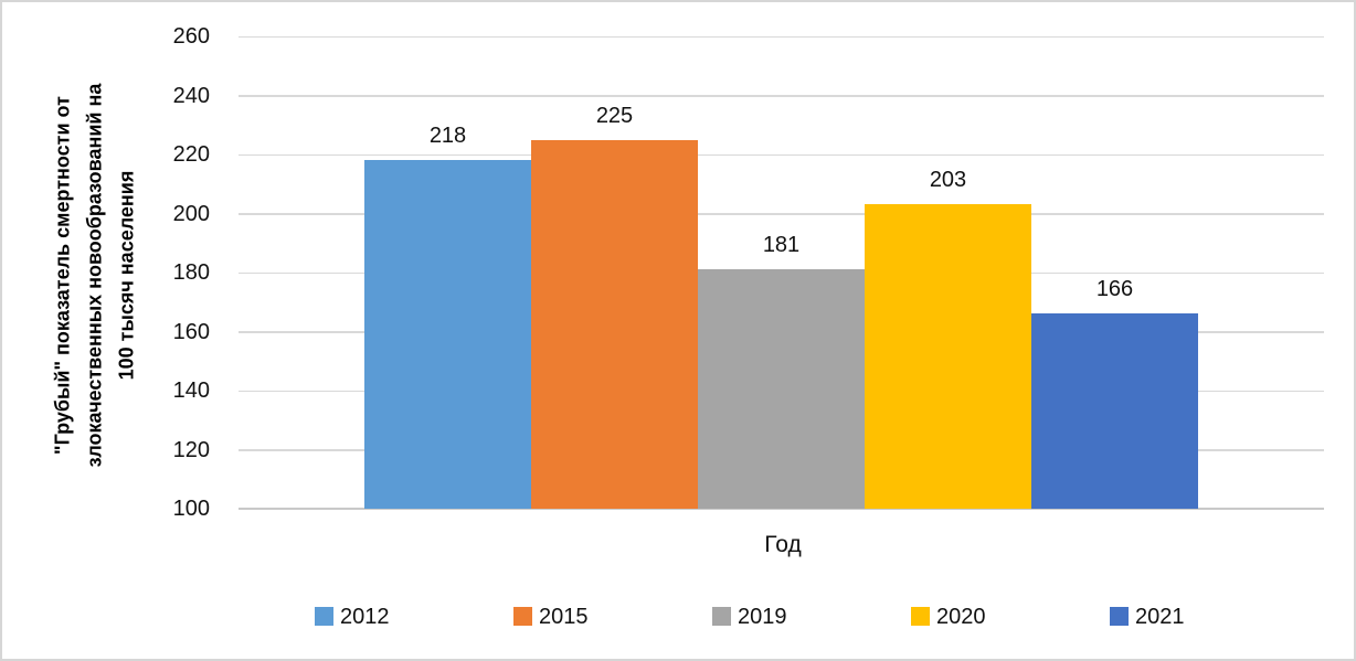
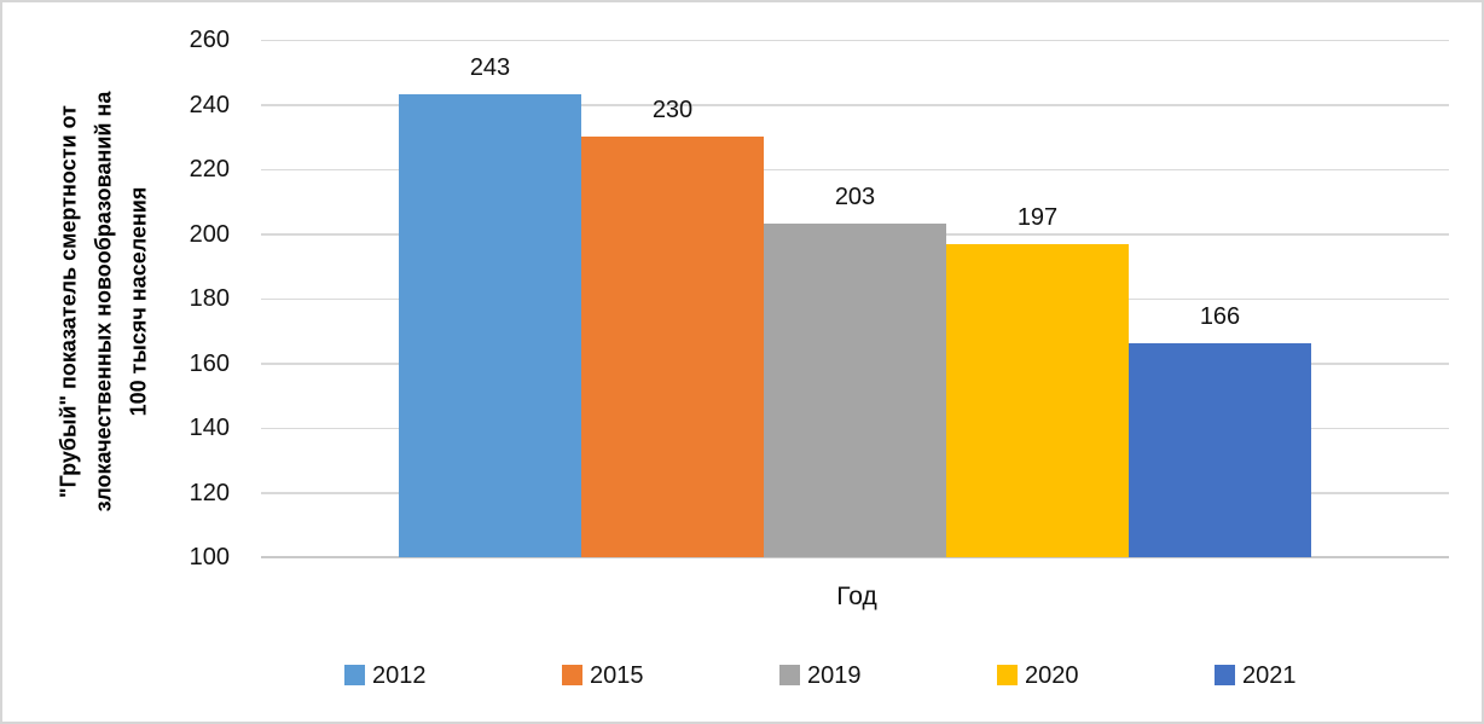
2012: 218 -> 243
2015: 225 -> 230
2019: 181 -> 203
2020: 203 -> 197
